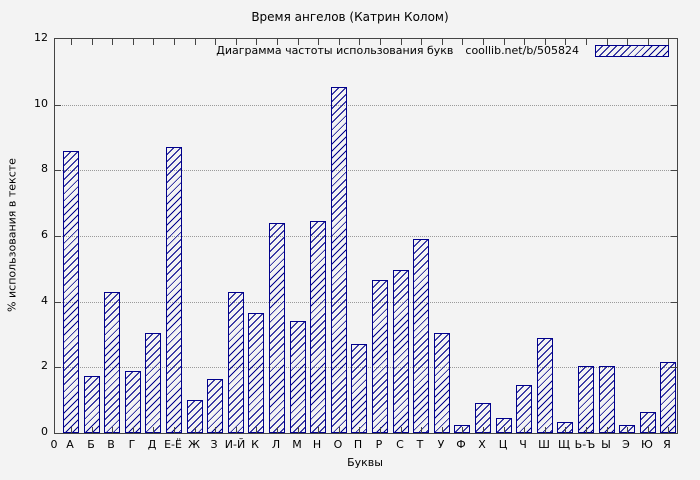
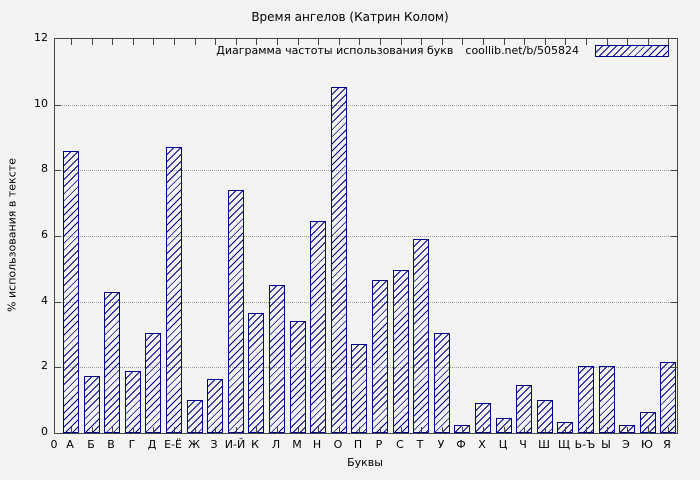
И-Й: 4.3 -> 7.4
Л: 6.4 -> 4.5
Ш: 2.9 -> 1.0
